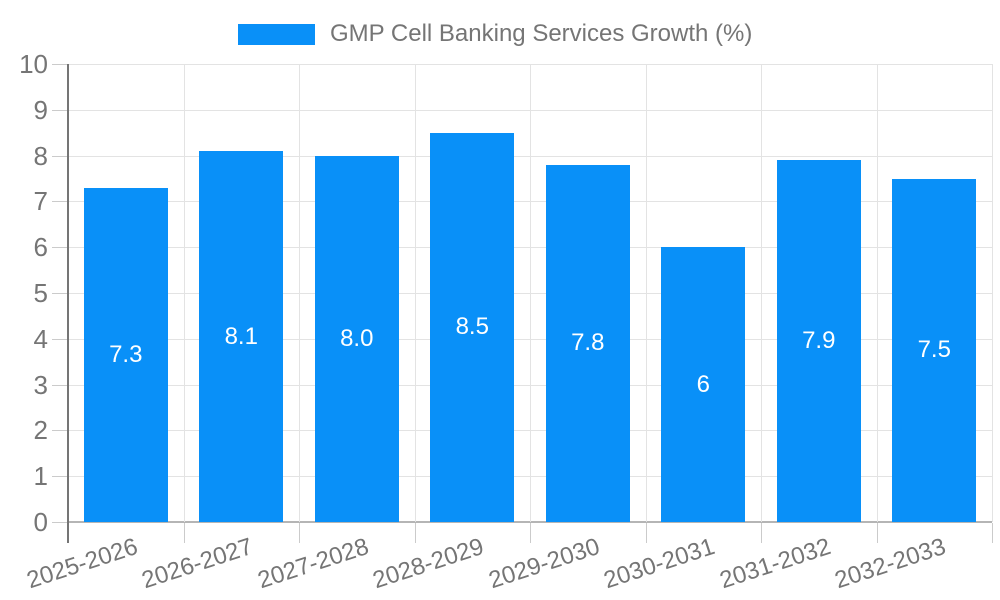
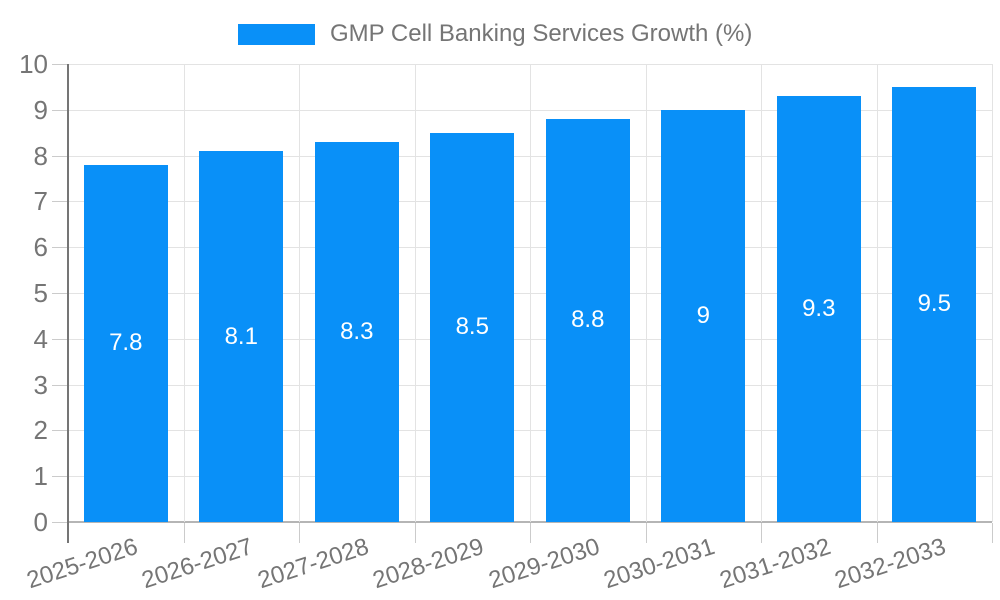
2025-2026: 7.3 -> 7.8
2027-2028: 8.0 -> 8.3
2029-2030: 7.8 -> 8.8
2030-2031: 6 -> 9
2031-2032: 7.9 -> 9.3
2032-2033: 7.5 -> 9.5
